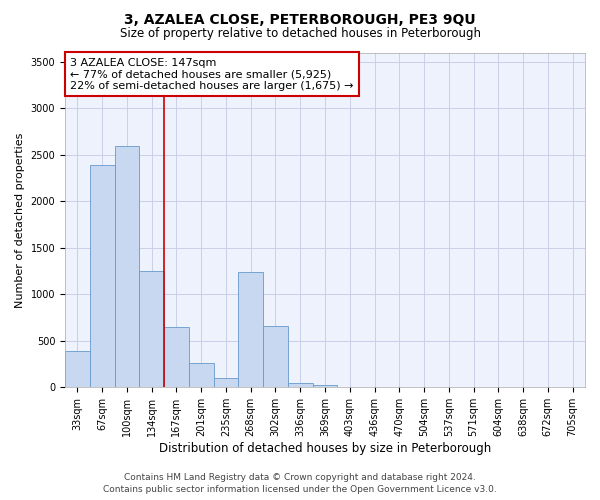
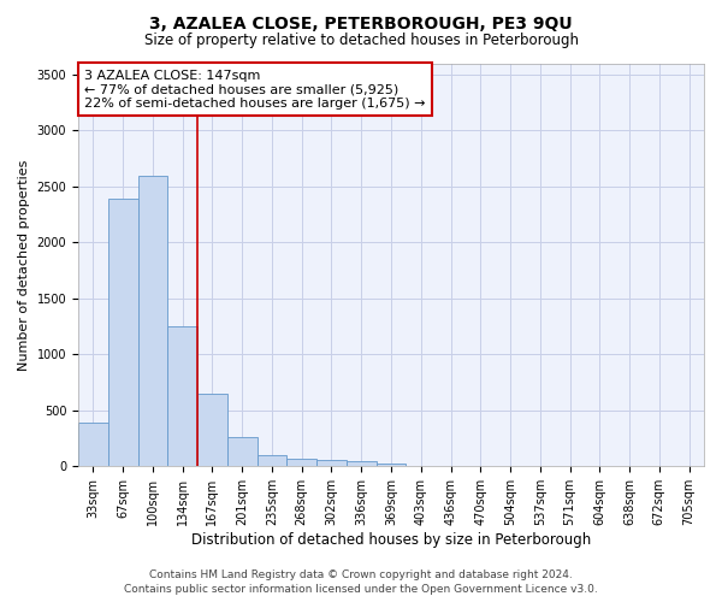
268sqm: 1240 -> 60
302sqm: 660 -> 60
